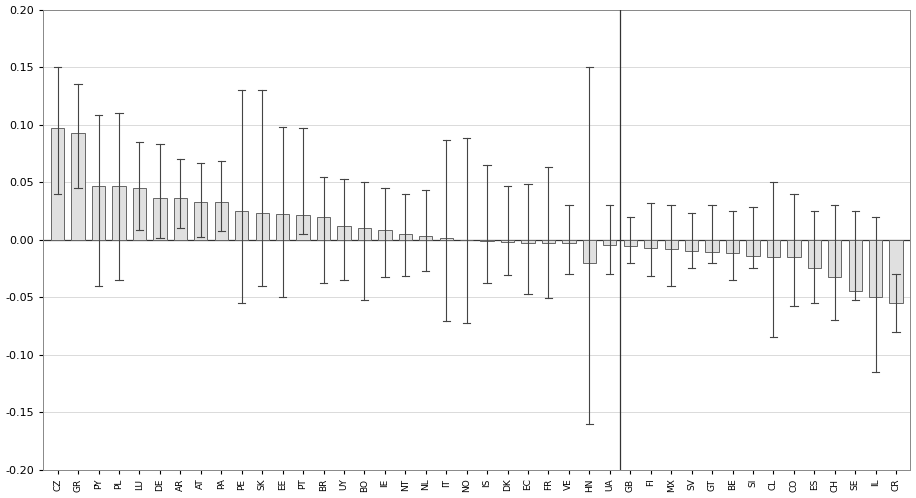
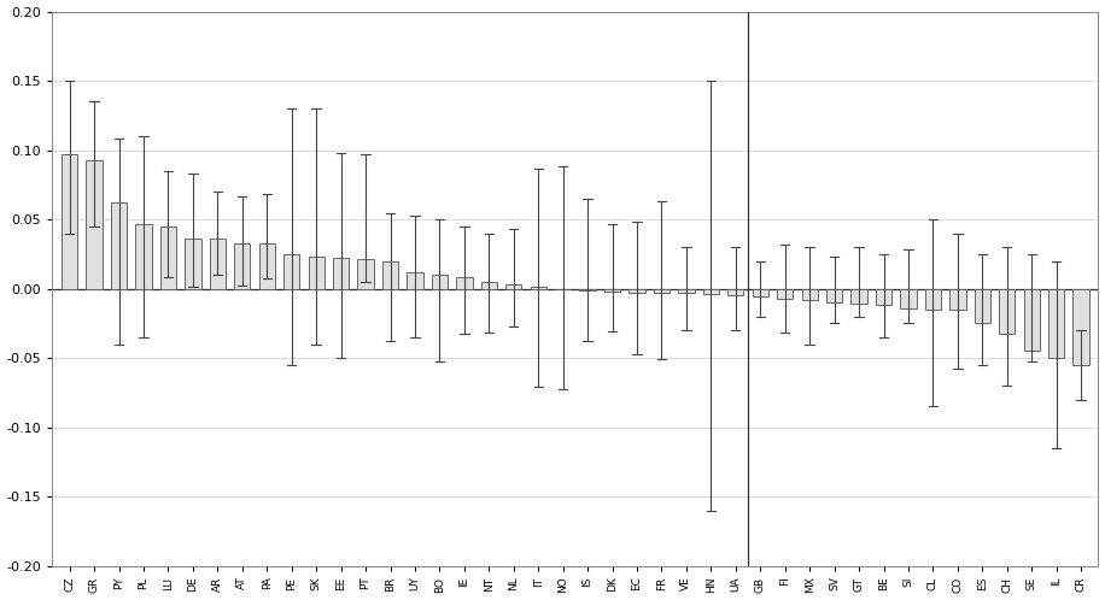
PY: 0.047 -> 0.062
HN: -0.020 -> -0.004
